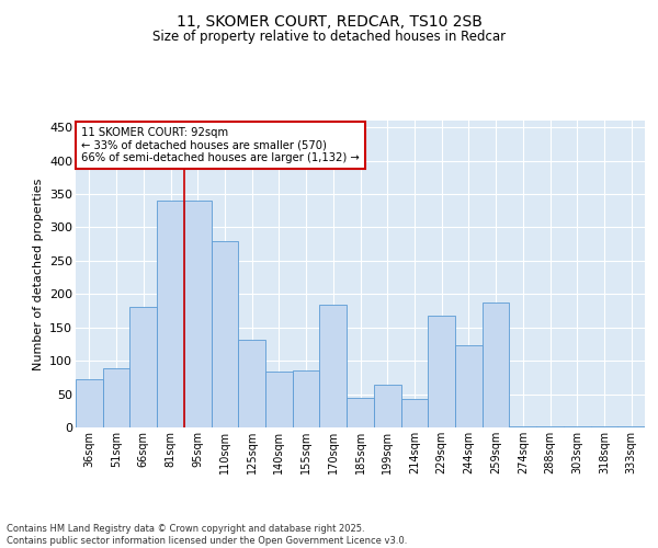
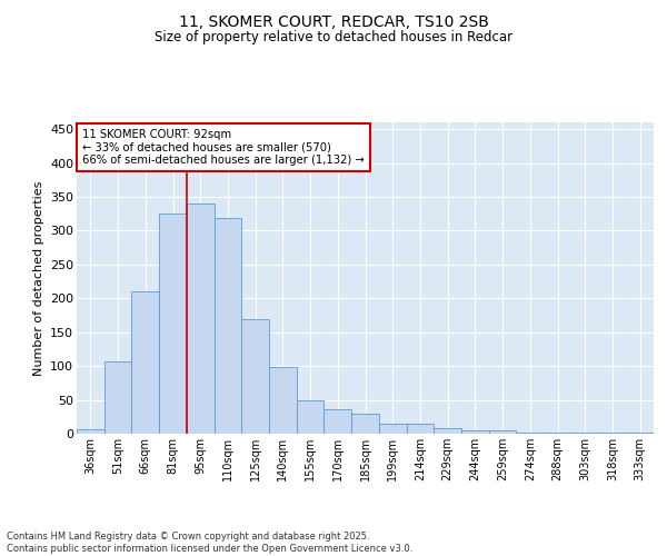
36sqm: 72 -> 6
51sqm: 88 -> 107
66sqm: 180 -> 211
81sqm: 340 -> 325
110sqm: 280 -> 319
125sqm: 132 -> 170
140sqm: 84 -> 98
155sqm: 86 -> 50
170sqm: 184 -> 36
185sqm: 44 -> 29
199sqm: 64 -> 15
214sqm: 42 -> 15
229sqm: 168 -> 9
244sqm: 124 -> 5
259sqm: 188 -> 5
